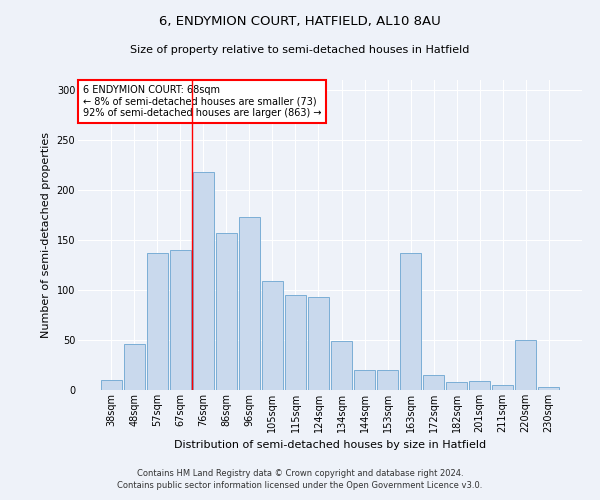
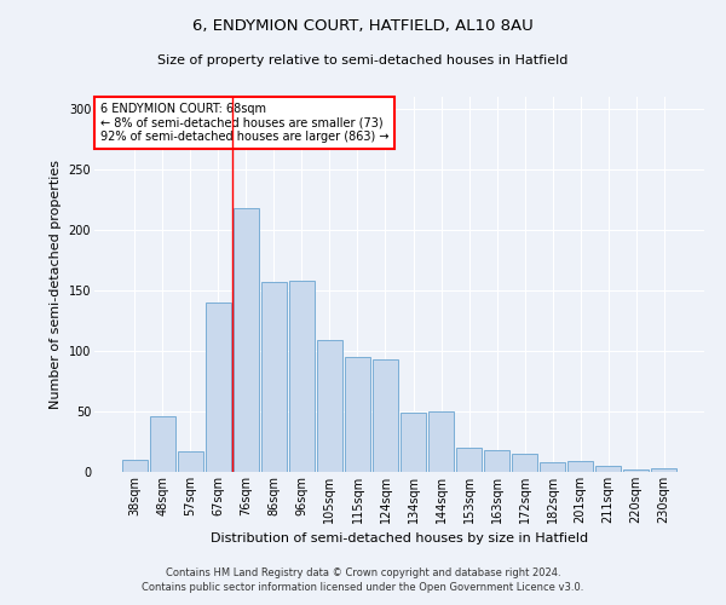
57sqm: 137 -> 17
96sqm: 173 -> 158
144sqm: 20 -> 50
163sqm: 137 -> 18
220sqm: 50 -> 2
